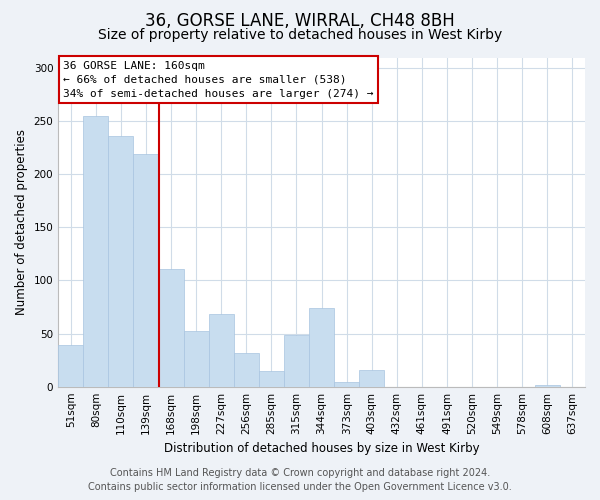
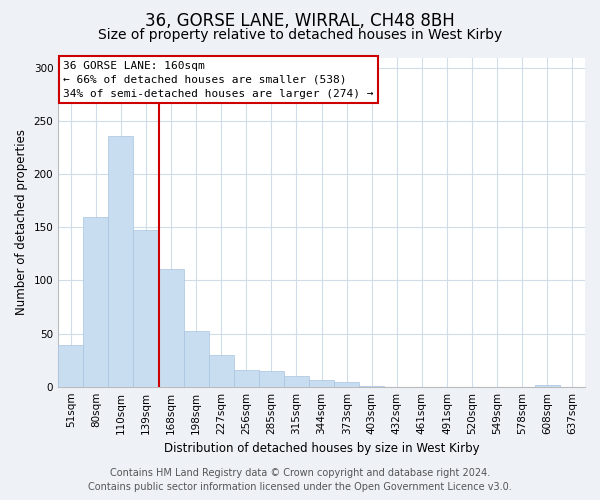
80sqm: 255 -> 160
139sqm: 219 -> 148
227sqm: 68 -> 30
256sqm: 32 -> 16
315sqm: 49 -> 10
344sqm: 74 -> 6
403sqm: 16 -> 1
